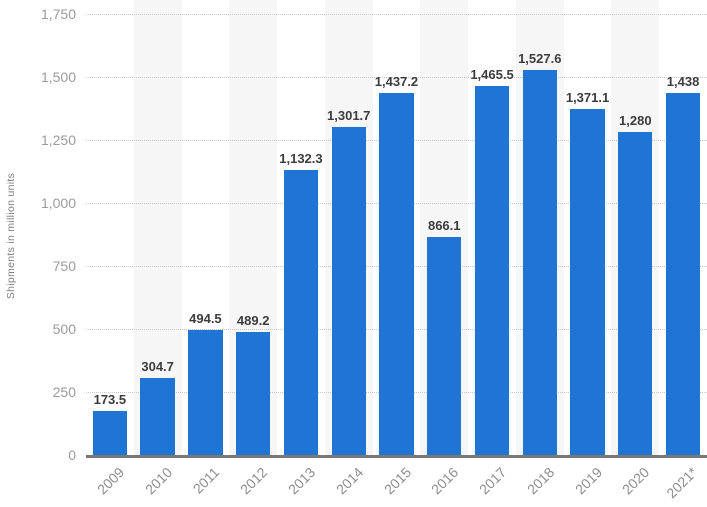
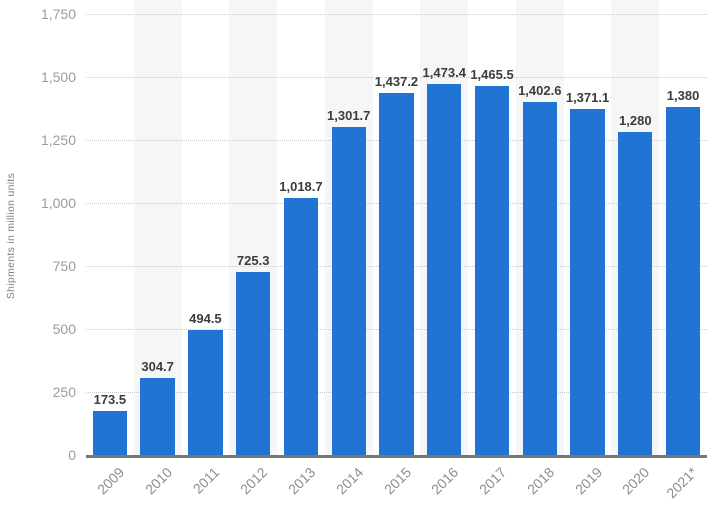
2012: 489.2 -> 725.3
2013: 1,132.3 -> 1,018.7
2016: 866.1 -> 1,473.4
2018: 1,527.6 -> 1,402.6
2021*: 1,438 -> 1,380
